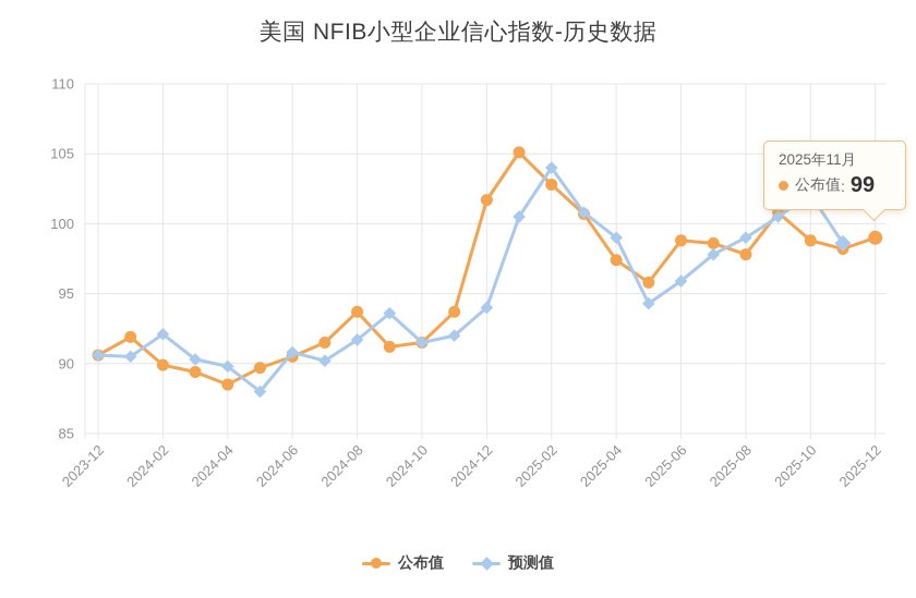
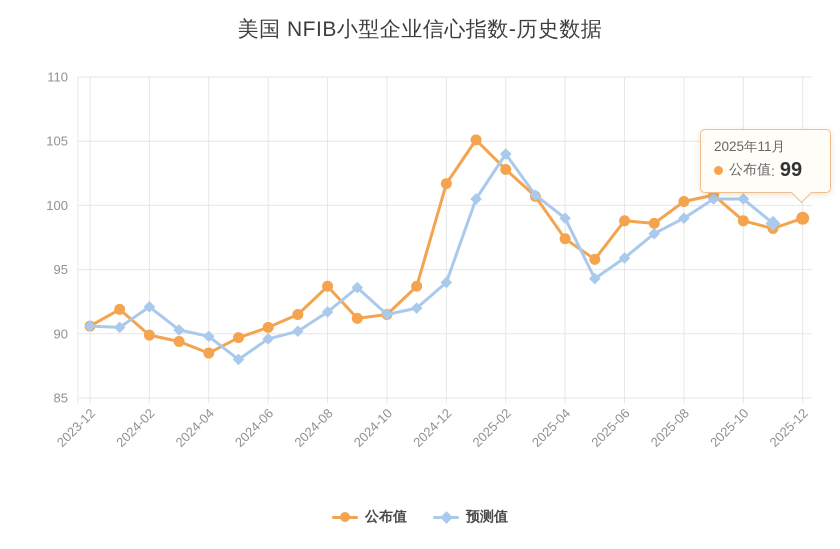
预测值/2024-06: 90.8 -> 89.6
公布值/2025-08: 97.8 -> 100.3
预测值/2025-10: 102.1 -> 100.5
